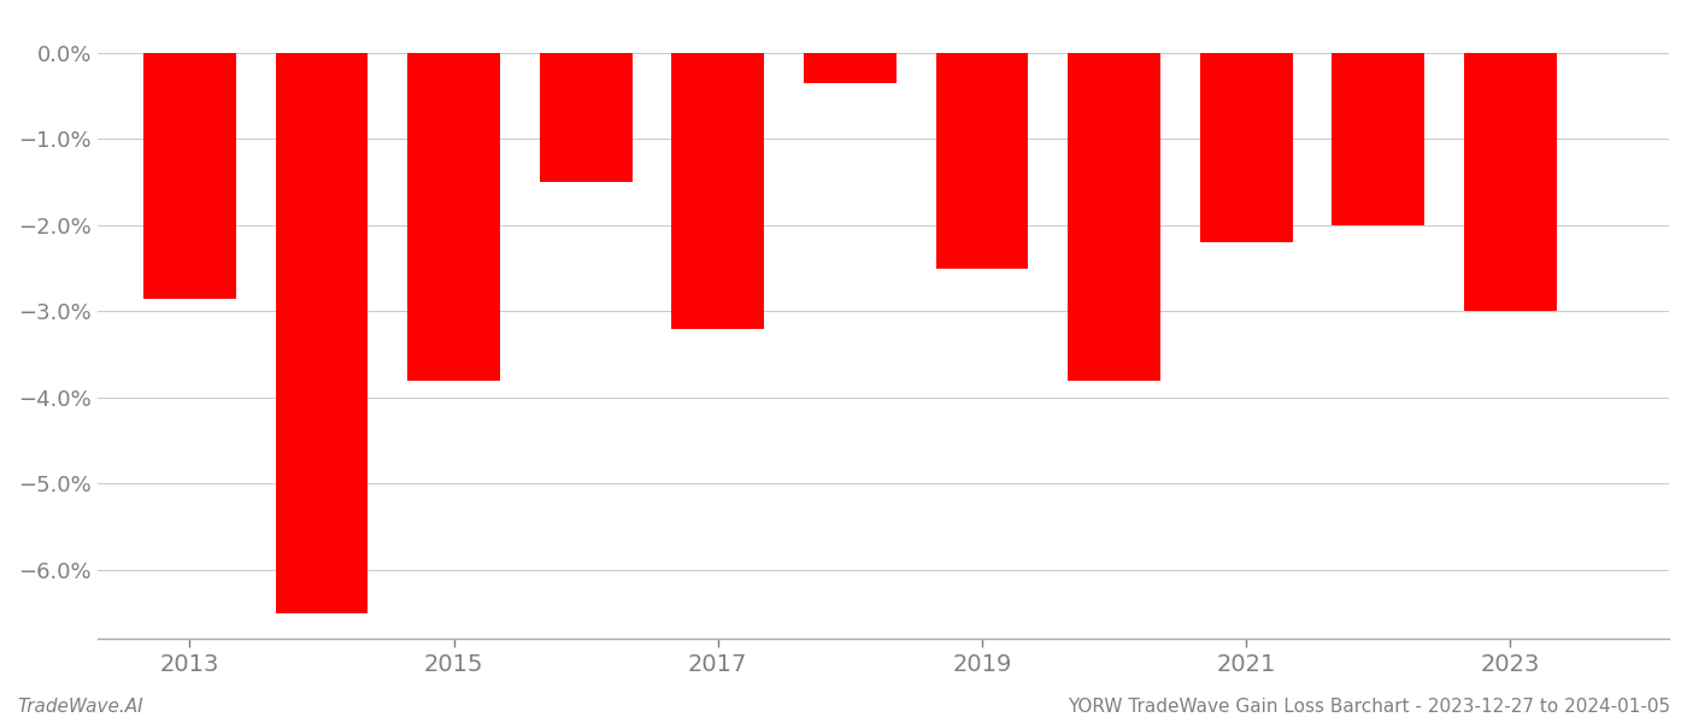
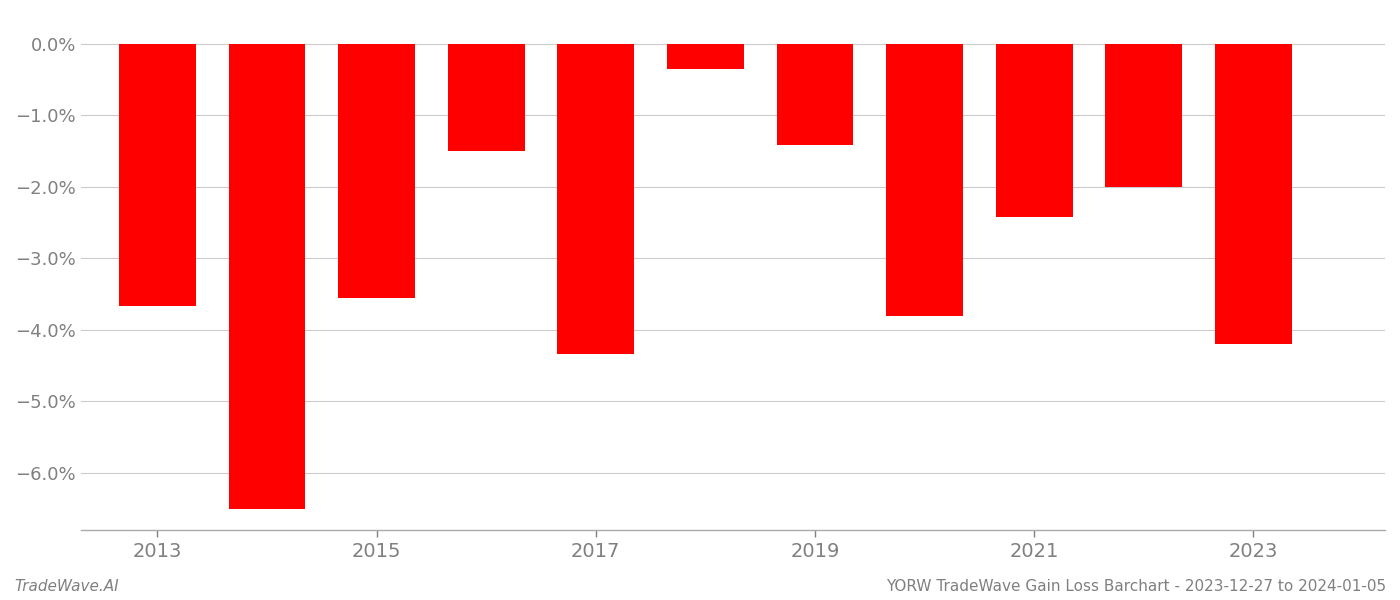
2013: -2.85% -> -3.66%
2015: -3.80% -> -3.56%
2017: -3.20% -> -4.34%
2019: -2.50% -> -1.42%
2021: -2.20% -> -2.42%
2023: -3.00% -> -4.20%
